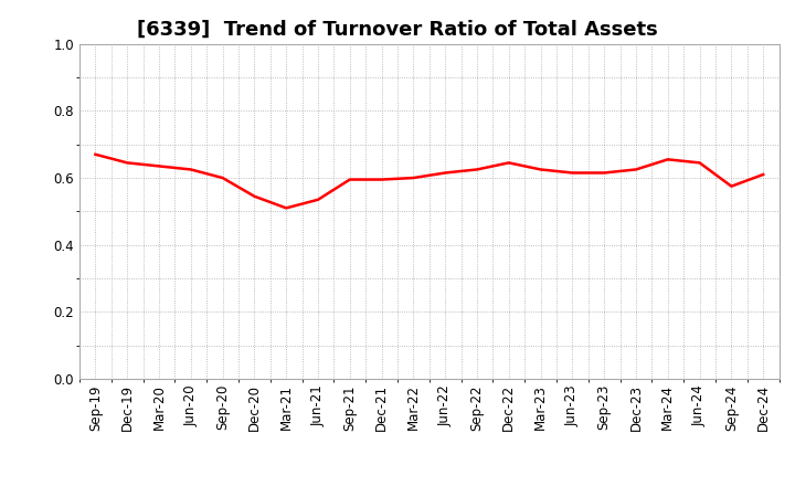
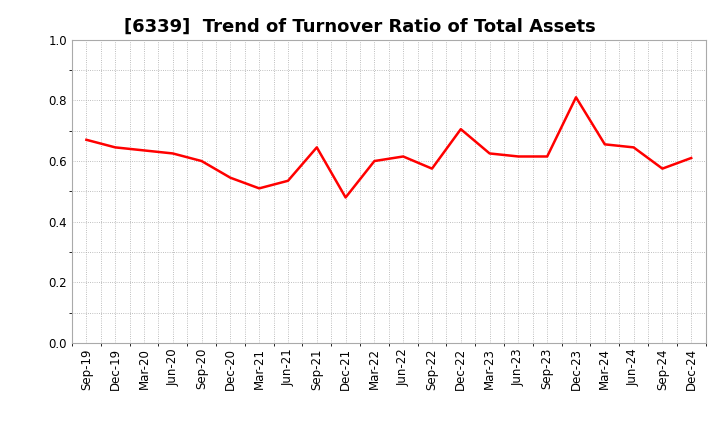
Sep-21: 0.595 -> 0.645
Dec-21: 0.595 -> 0.480
Sep-22: 0.625 -> 0.575
Dec-22: 0.645 -> 0.705
Dec-23: 0.625 -> 0.810
